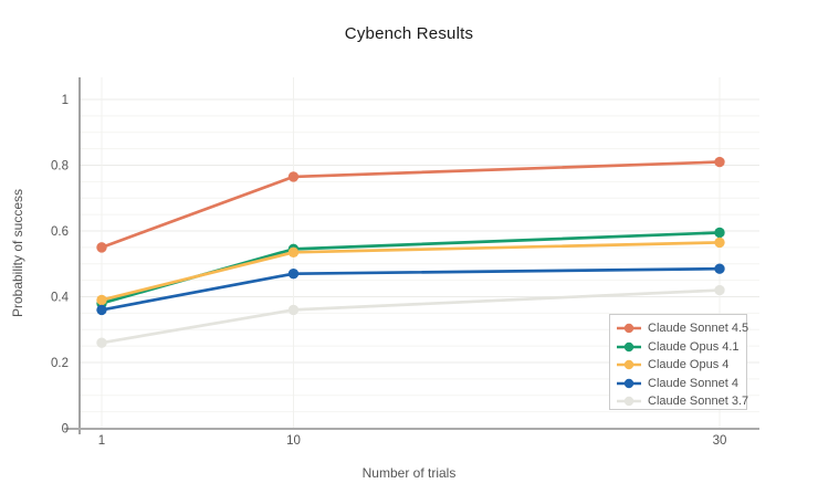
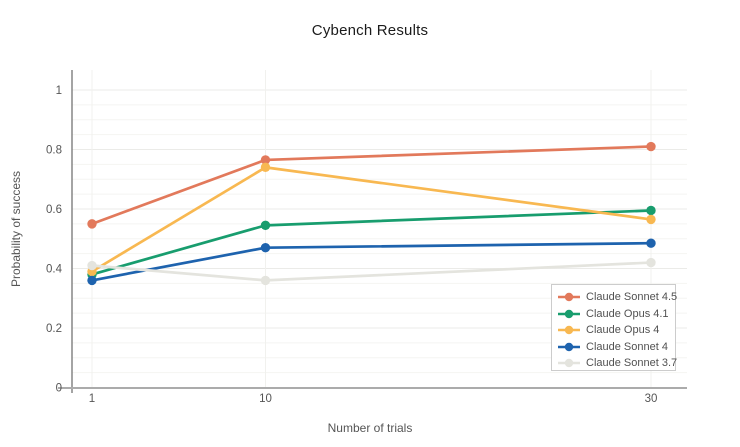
Claude Sonnet 3.7/1: 0.26 -> 0.41
Claude Opus 4/10: 0.54 -> 0.74
